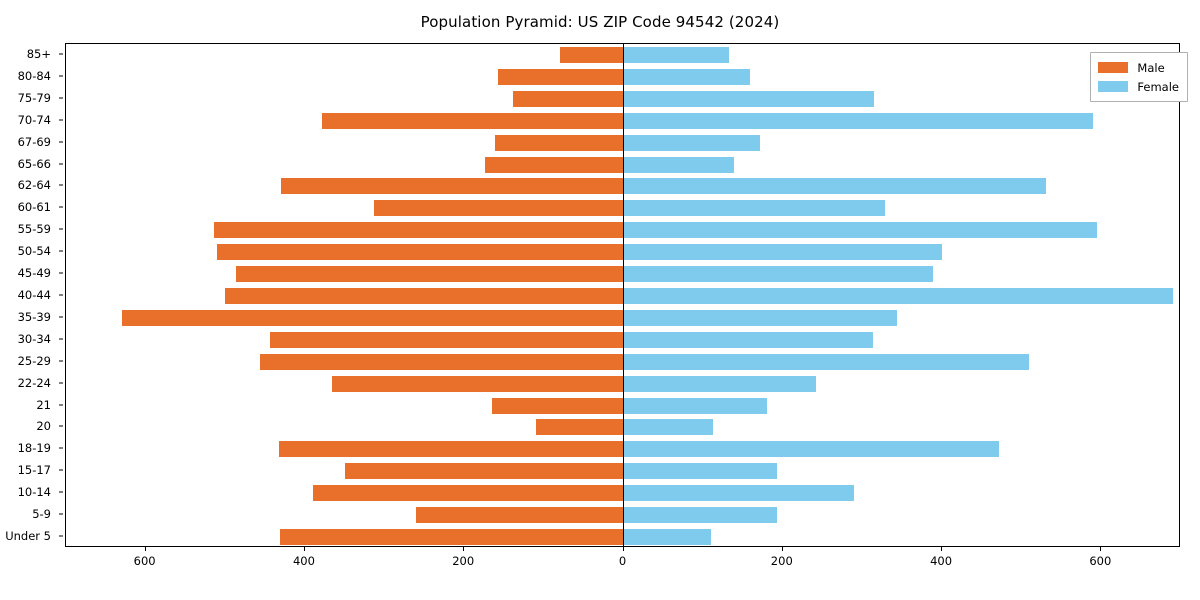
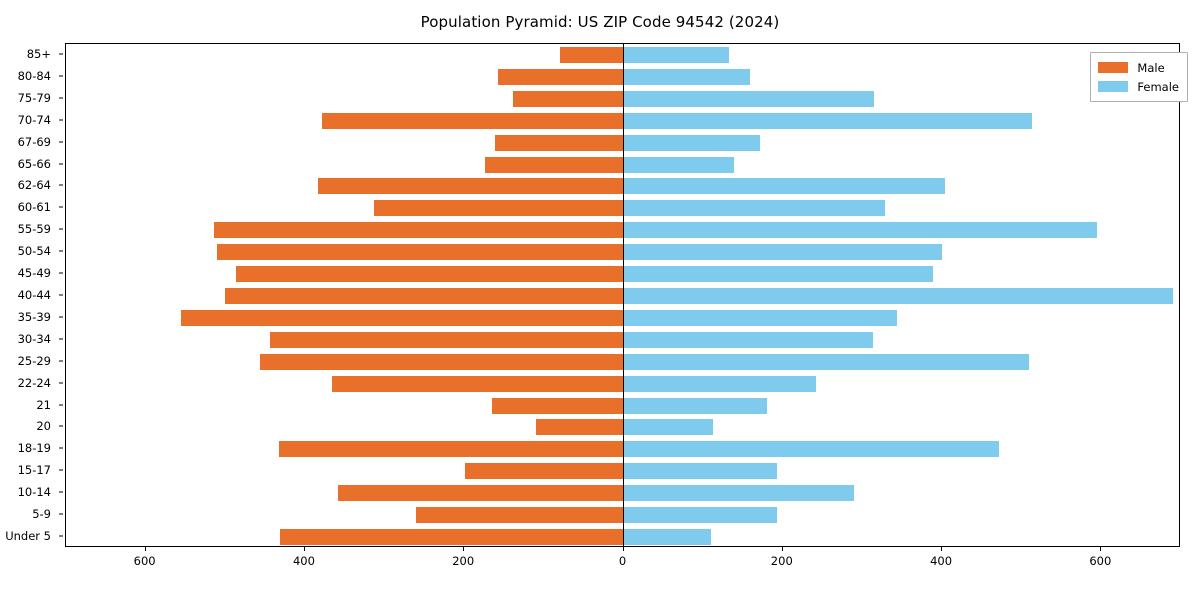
Female/70-74: 590 -> 510
Male/62-64: 430 -> 380
Female/62-64: 530 -> 400
Male/35-39: 630 -> 560
Male/15-17: 350 -> 200
Male/10-14: 390 -> 360
